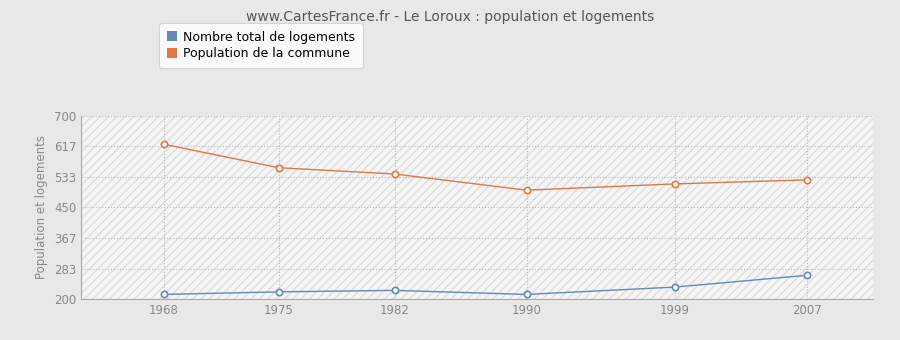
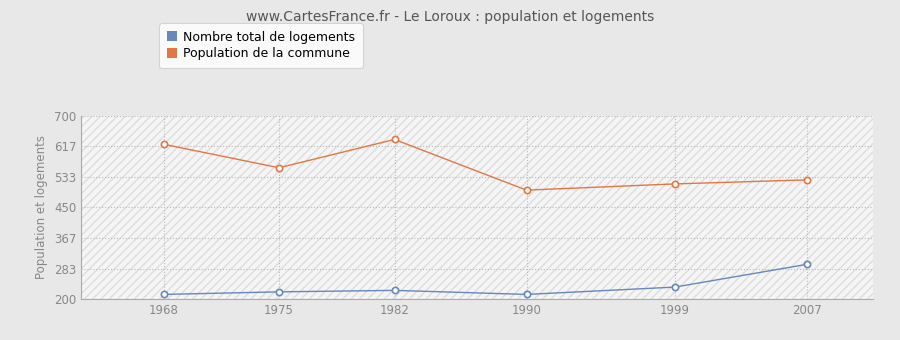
Population de la commune/1982: 541 -> 635
Nombre total de logements/2007: 265 -> 295
